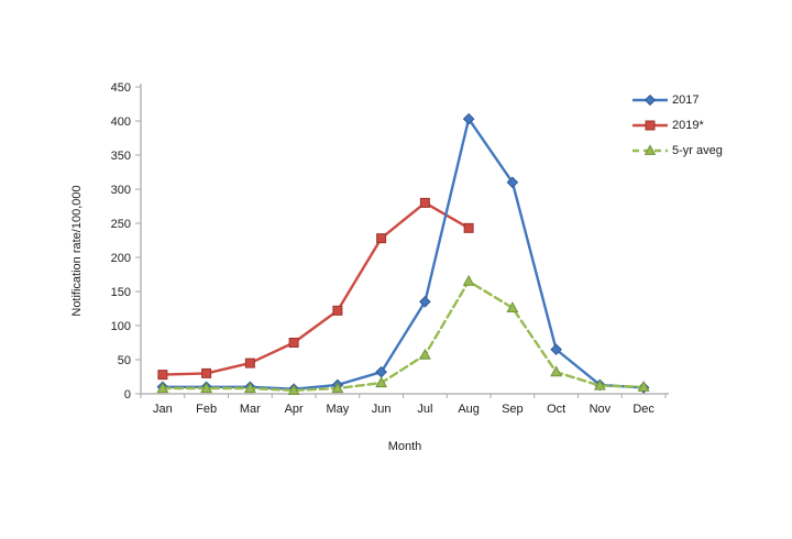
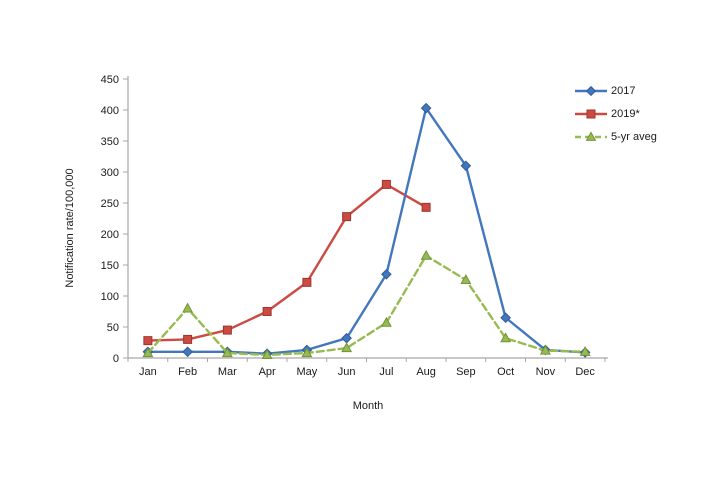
5-yr aveg/Feb: 10 -> 80
